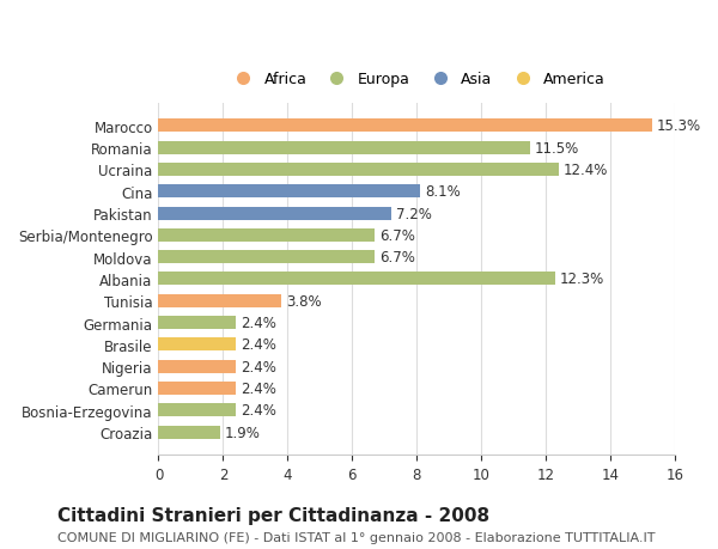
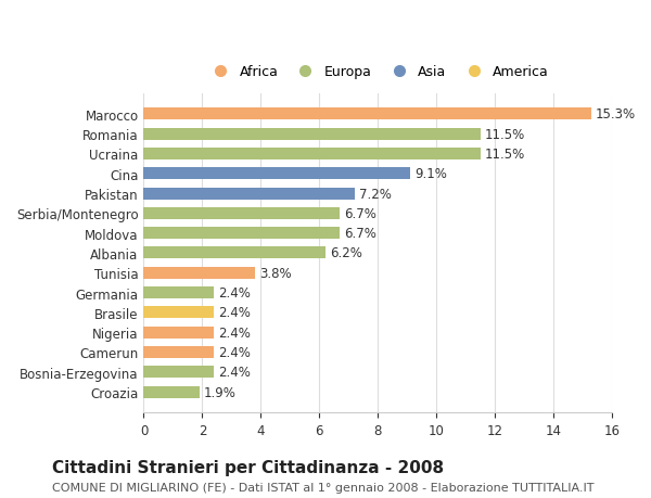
Ucraina: 12.4% -> 11.5%
Cina: 8.1% -> 9.1%
Albania: 12.3% -> 6.2%
